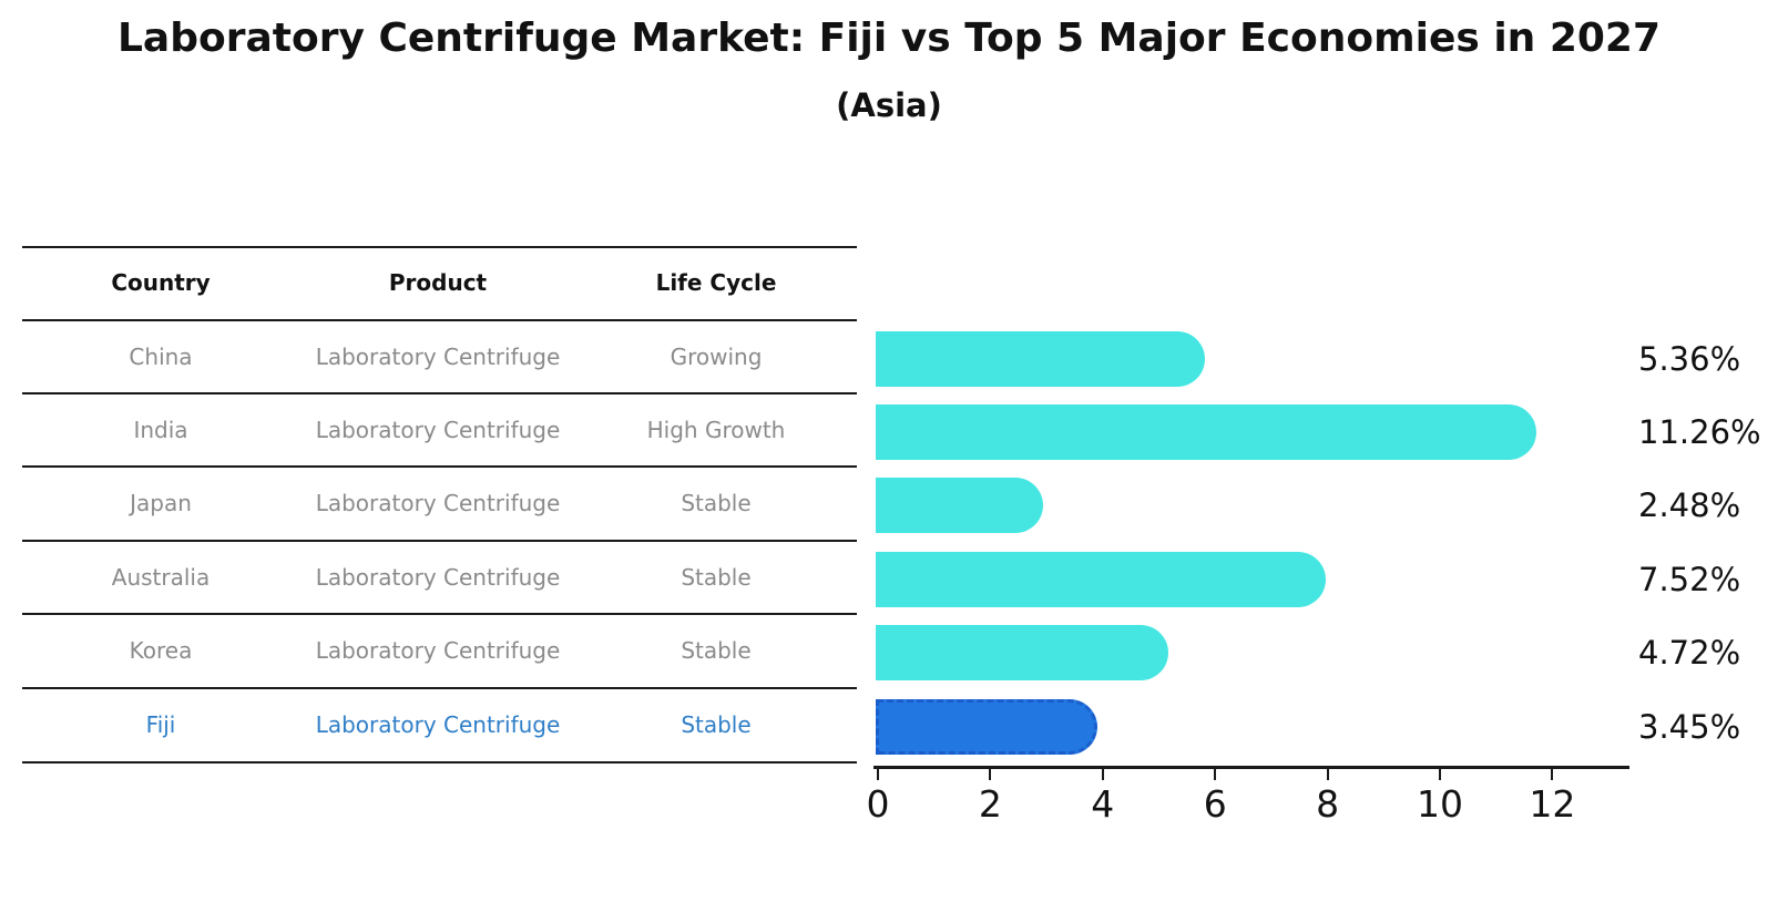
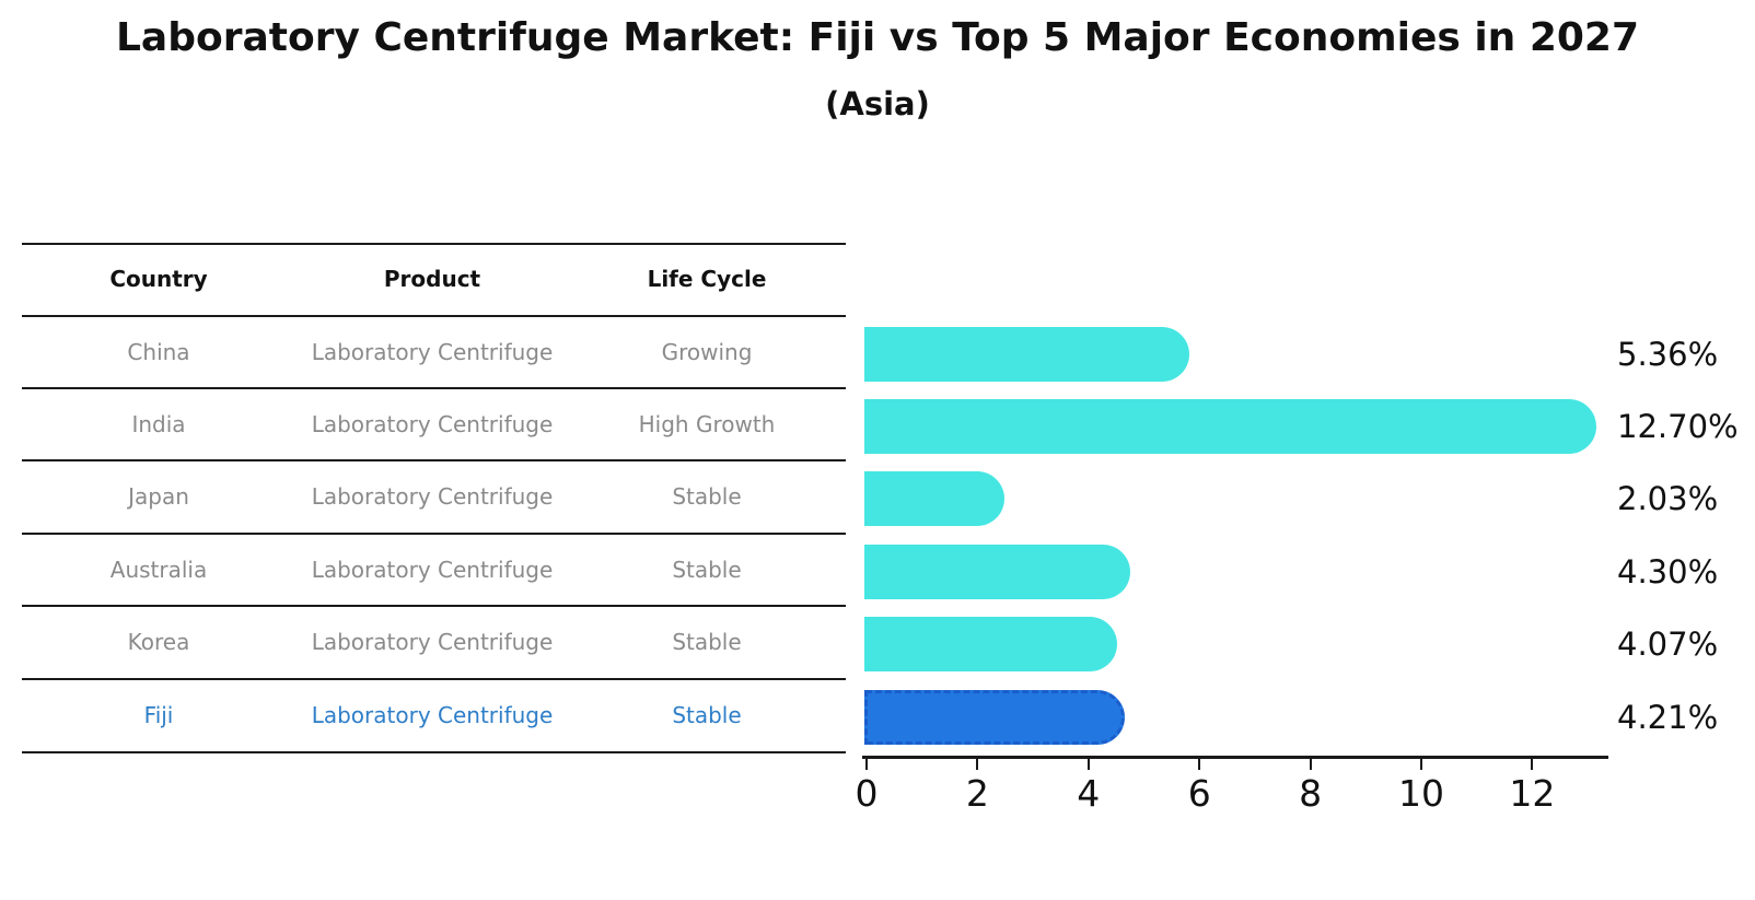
India: 11.26% -> 12.70%
Japan: 2.48% -> 2.03%
Australia: 7.52% -> 4.30%
Korea: 4.72% -> 4.07%
Fiji: 3.45% -> 4.21%
